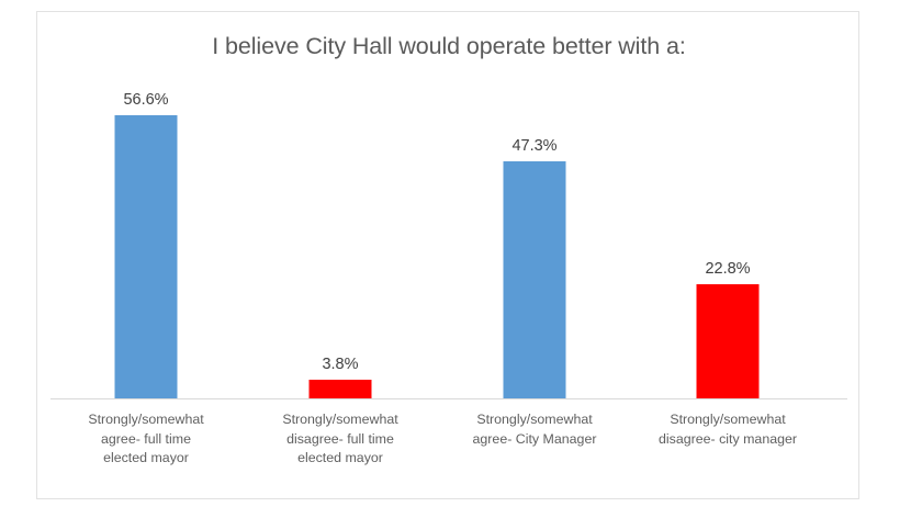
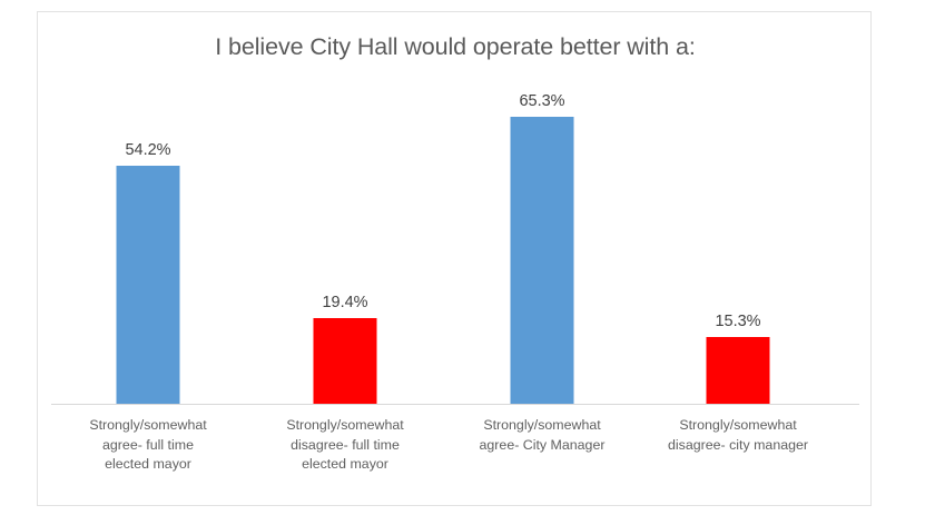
Strongly/somewhat agree- full time elected mayor: 56.6% -> 54.2%
Strongly/somewhat disagree- full time elected mayor: 3.8% -> 19.4%
Strongly/somewhat agree- City Manager: 47.3% -> 65.3%
Strongly/somewhat disagree- city manager: 22.8% -> 15.3%
